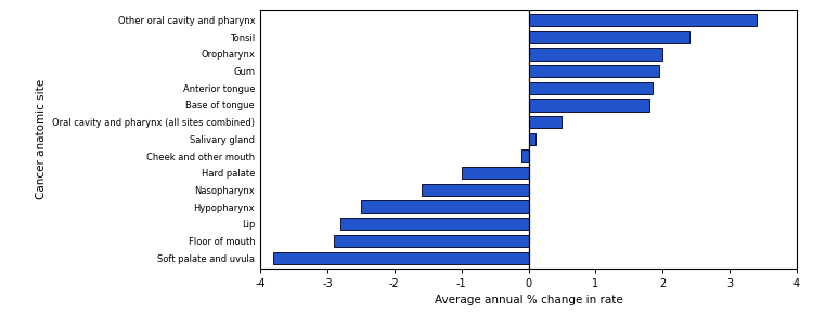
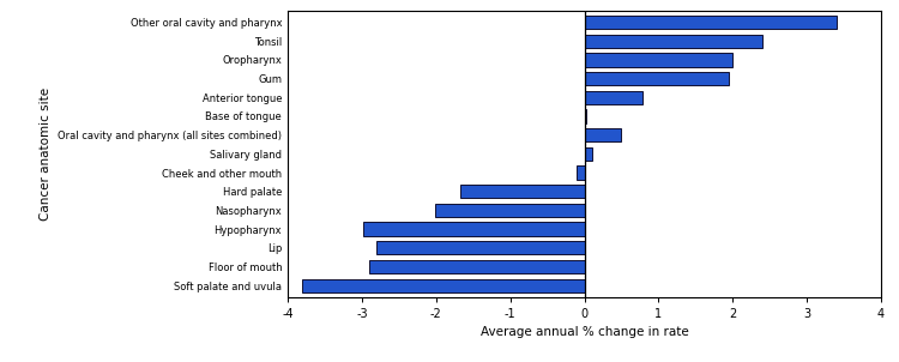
Anterior tongue: 1.85 -> 0.78
Base of tongue: 1.80 -> 0.02
Hard palate: -1.00 -> -1.68
Nasopharynx: -1.60 -> -2.02
Hypopharynx: -2.50 -> -2.98
